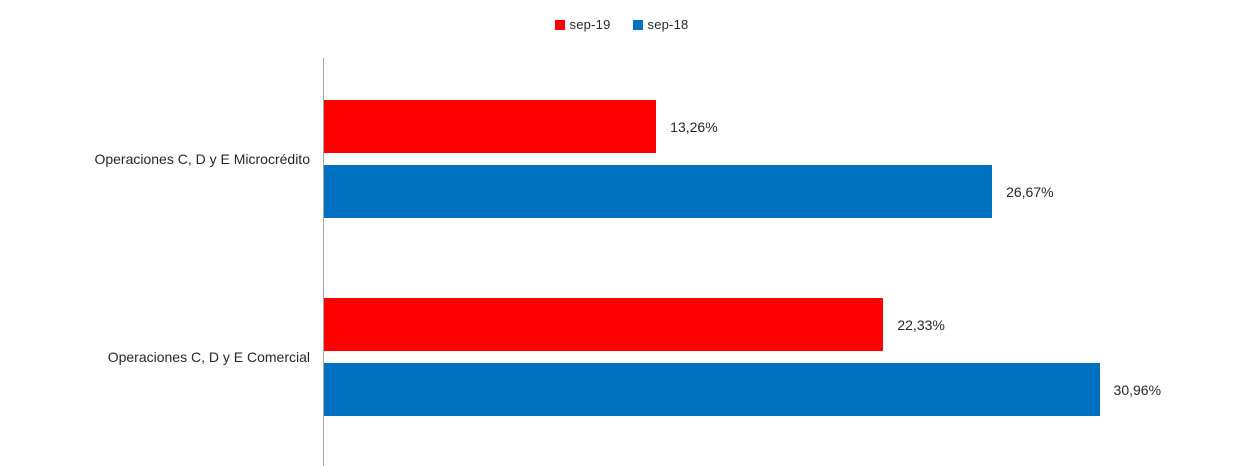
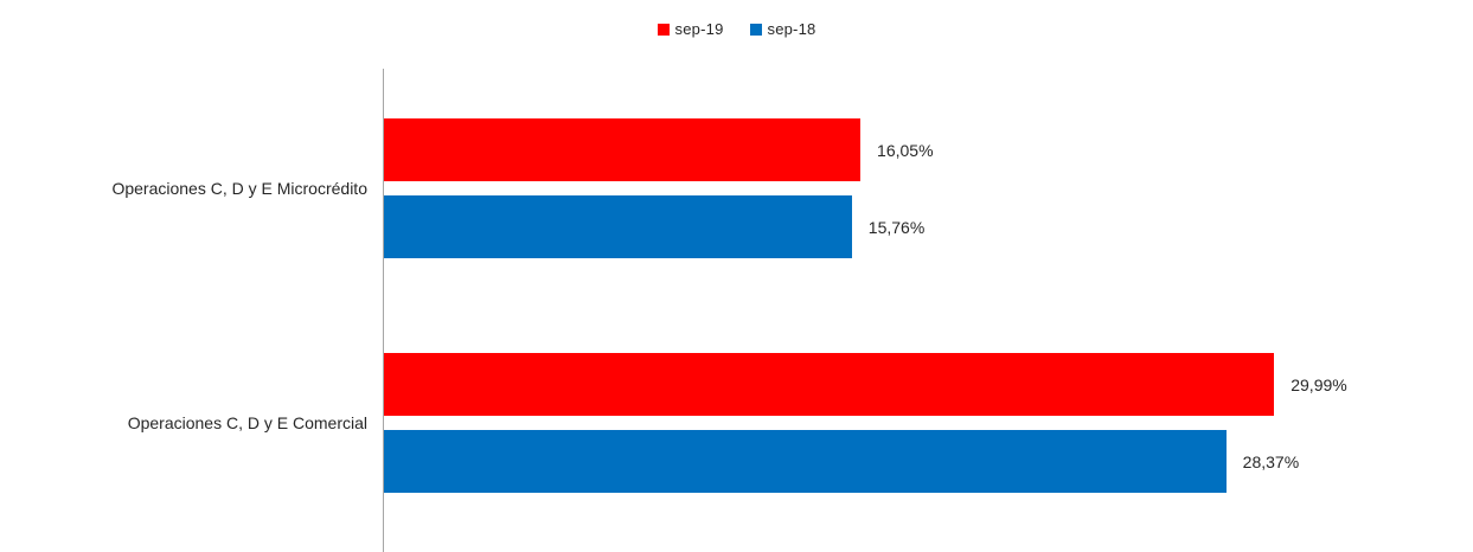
sep-19/Operaciones C, D y E Microcrédito: 13,26% -> 16,05%
sep-18/Operaciones C, D y E Microcrédito: 26,67% -> 15,76%
sep-19/Operaciones C, D y E Comercial: 22,33% -> 29,99%
sep-18/Operaciones C, D y E Comercial: 30,96% -> 28,37%
